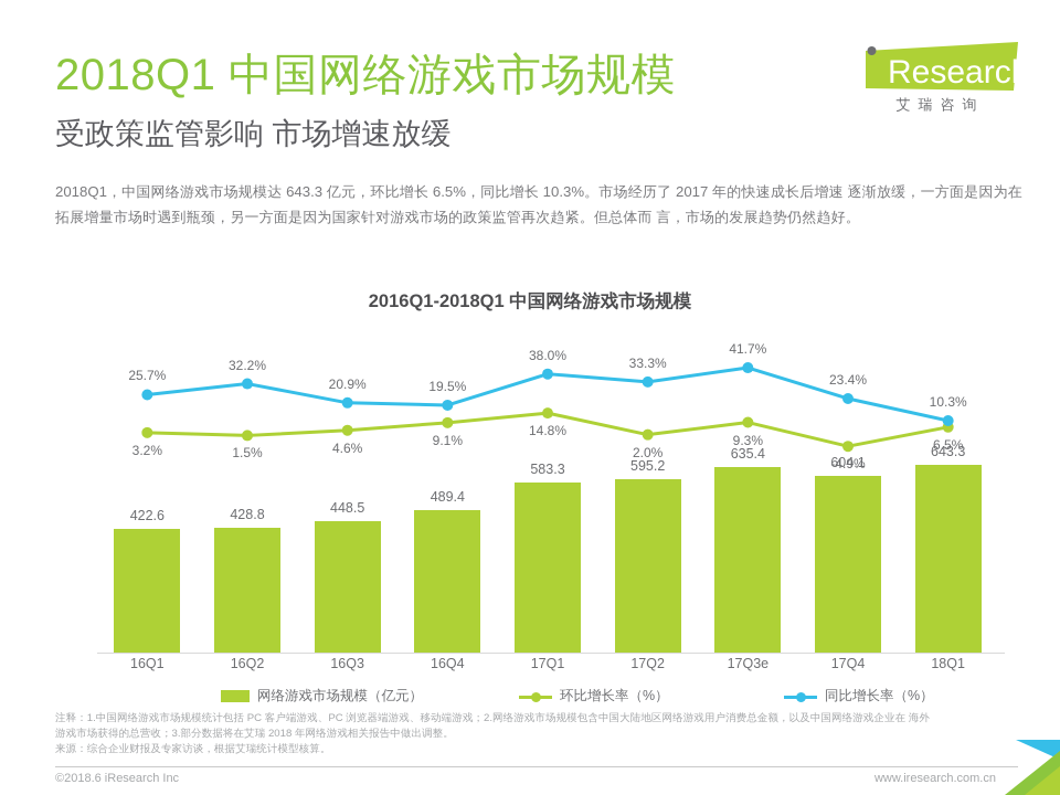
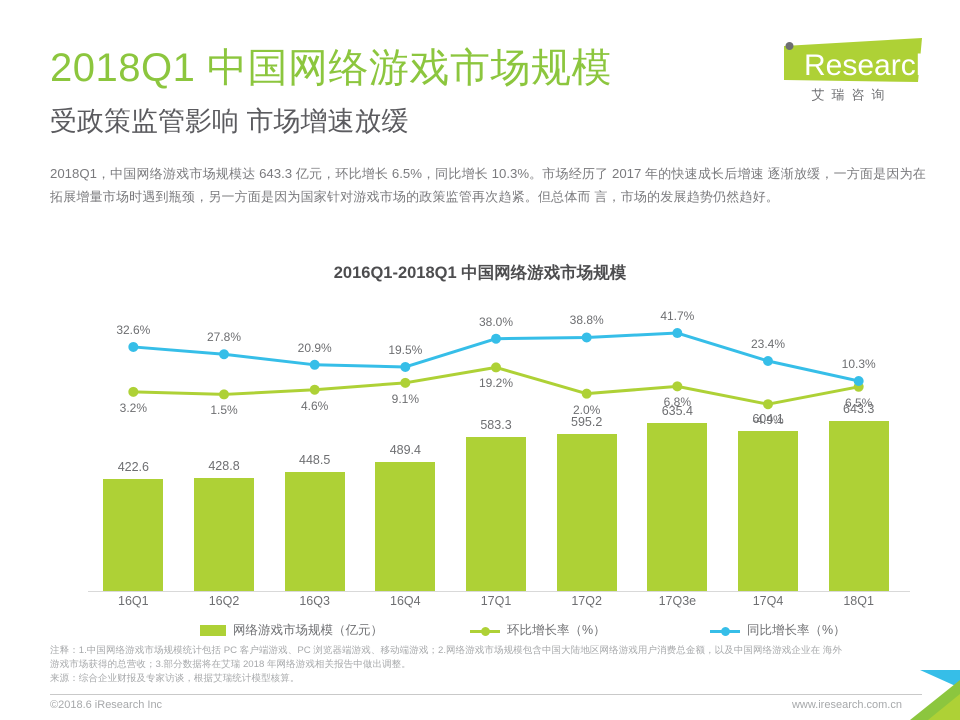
同比增长率（%）/16Q1: 25.7% -> 32.6%
同比增长率（%）/16Q2: 32.2% -> 27.8%
环比增长率（%）/17Q1: 14.8% -> 19.2%
同比增长率（%）/17Q2: 33.3% -> 38.8%
环比增长率（%）/17Q3e: 9.3% -> 6.8%
